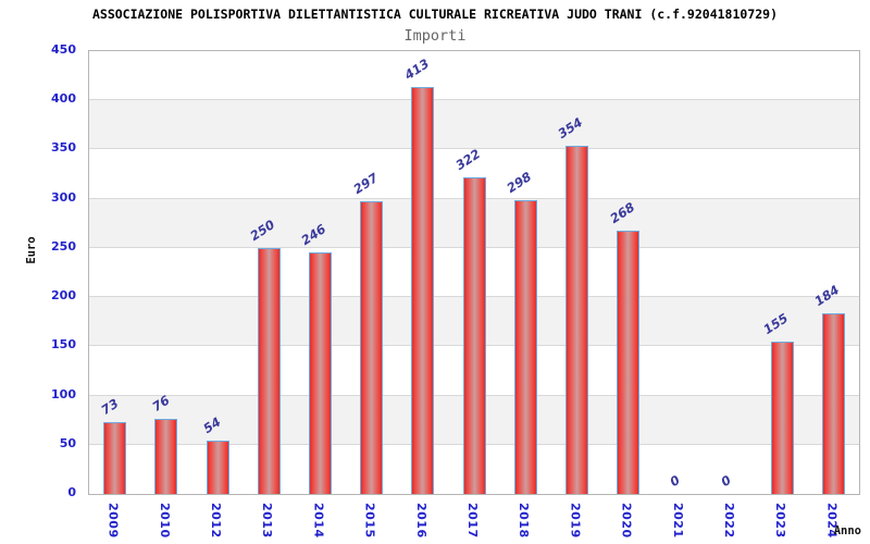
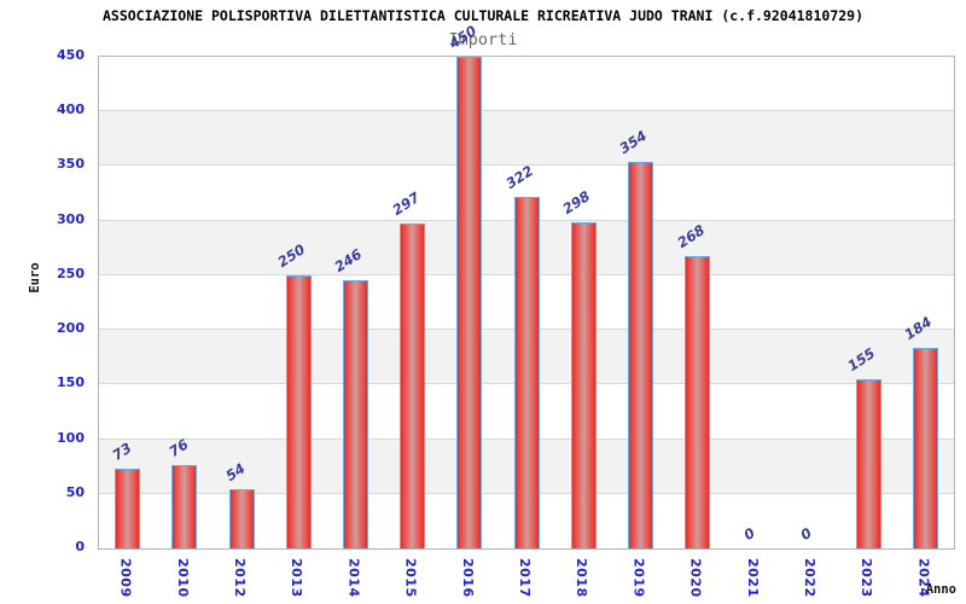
2016: 413 -> 450
